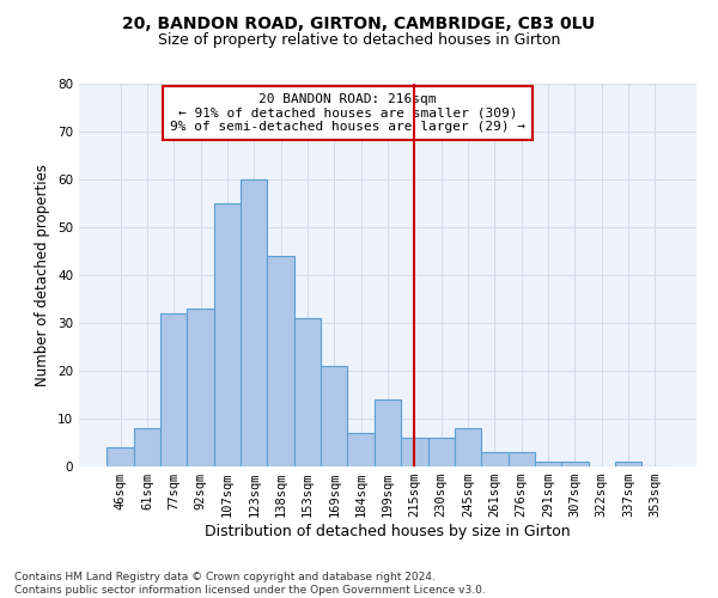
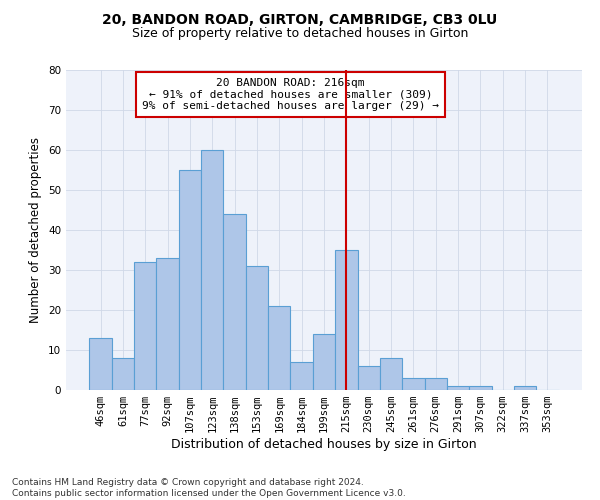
46sqm: 4 -> 13
215sqm: 6 -> 35
